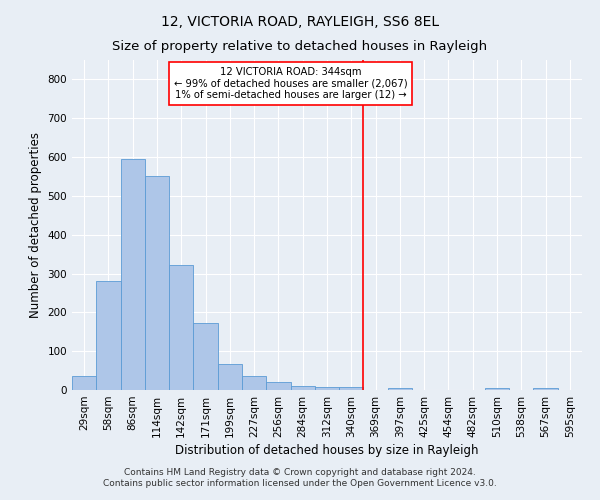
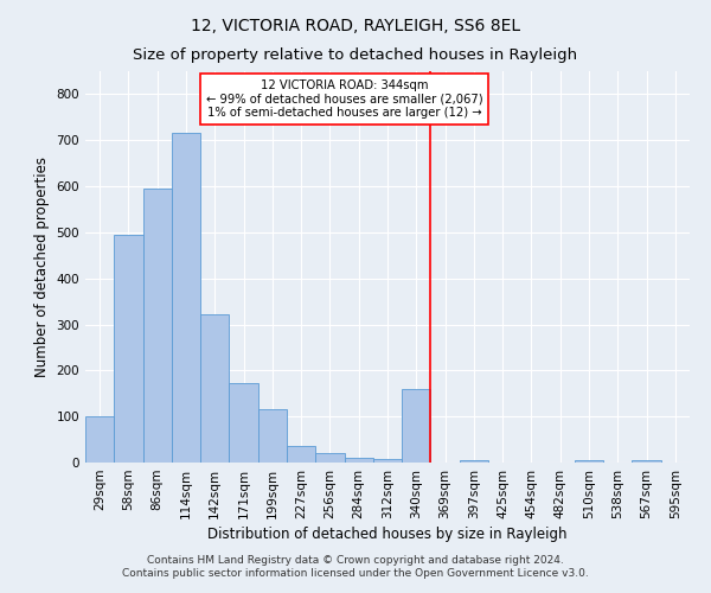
29sqm: 35 -> 100
58sqm: 280 -> 495
114sqm: 552 -> 715
199sqm: 67 -> 115
340sqm: 8 -> 160
